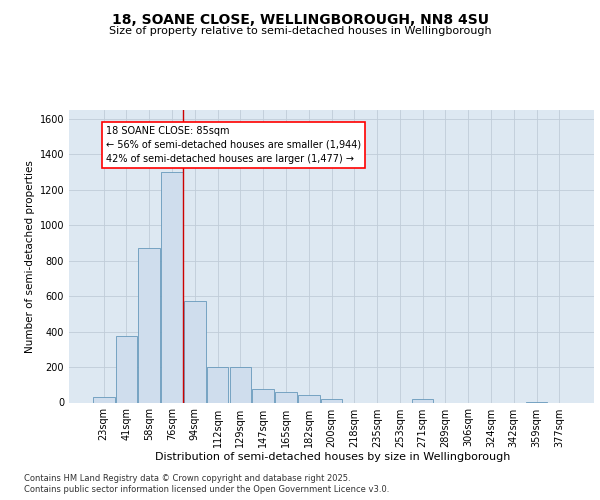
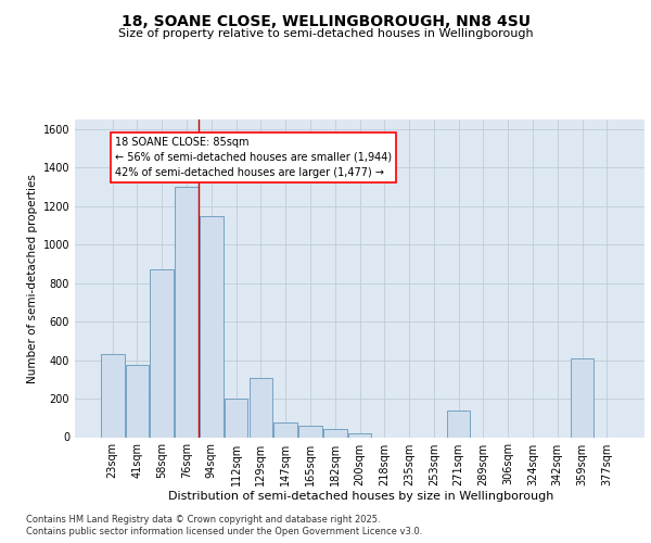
23sqm: 30 -> 430
94sqm: 570 -> 1150
129sqm: 200 -> 310
271sqm: 20 -> 140
359sqm: 0 -> 410
